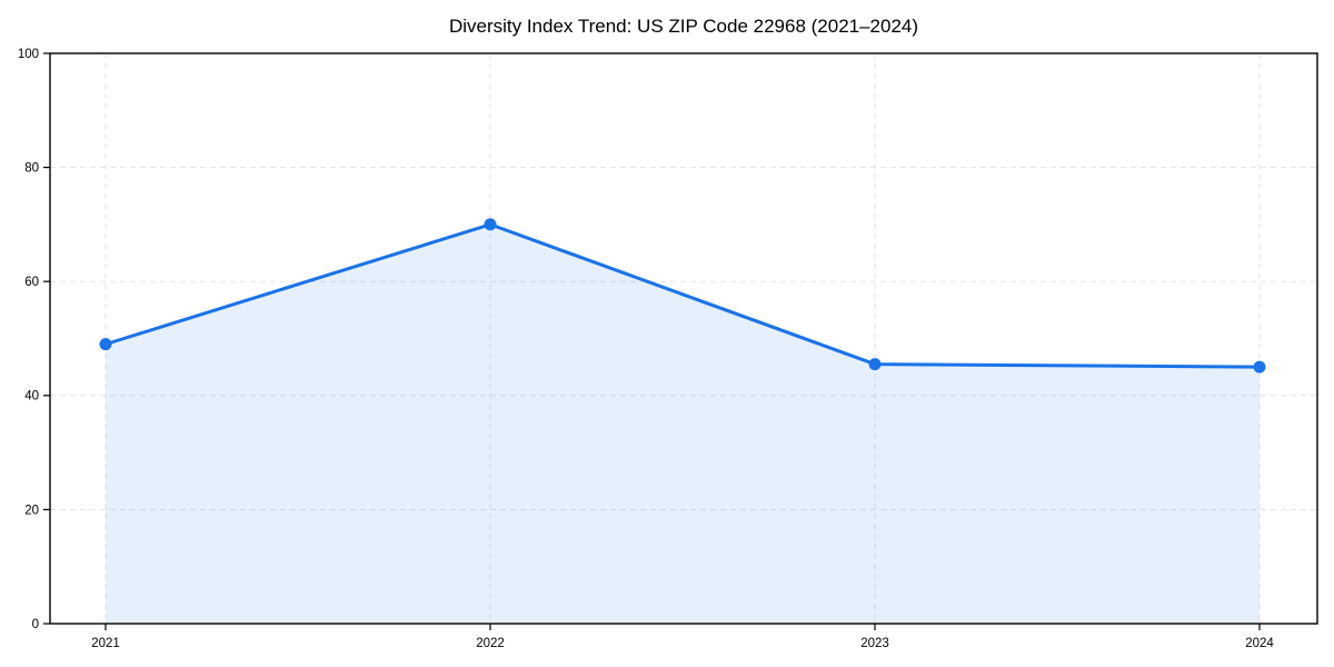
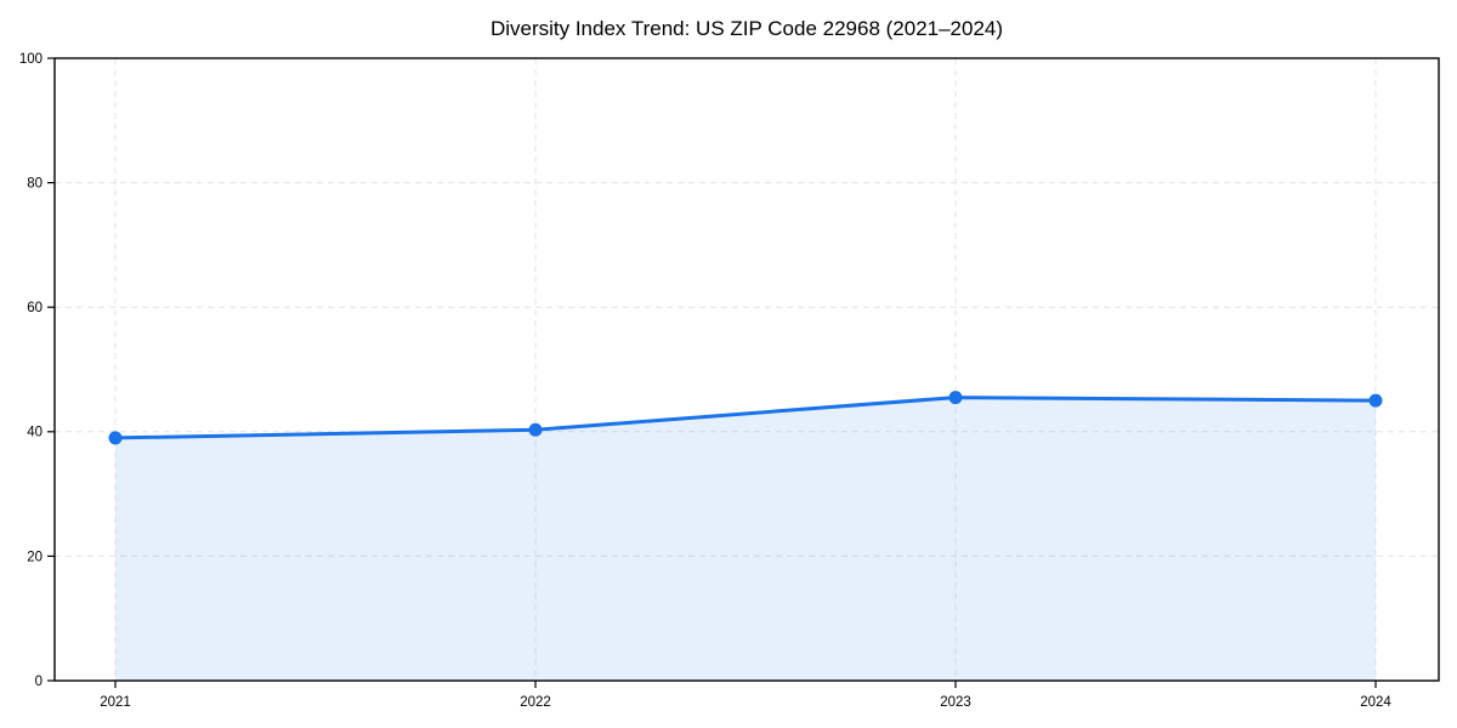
2021: 49 -> 39
2022: 70 -> 40
